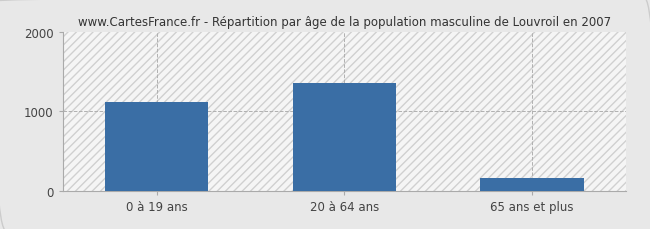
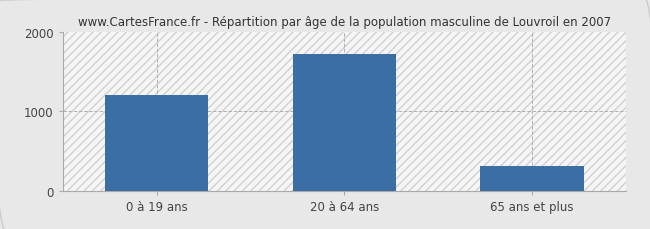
0 à 19 ans: 1120 -> 1200
20 à 64 ans: 1360 -> 1720
65 ans et plus: 160 -> 320
